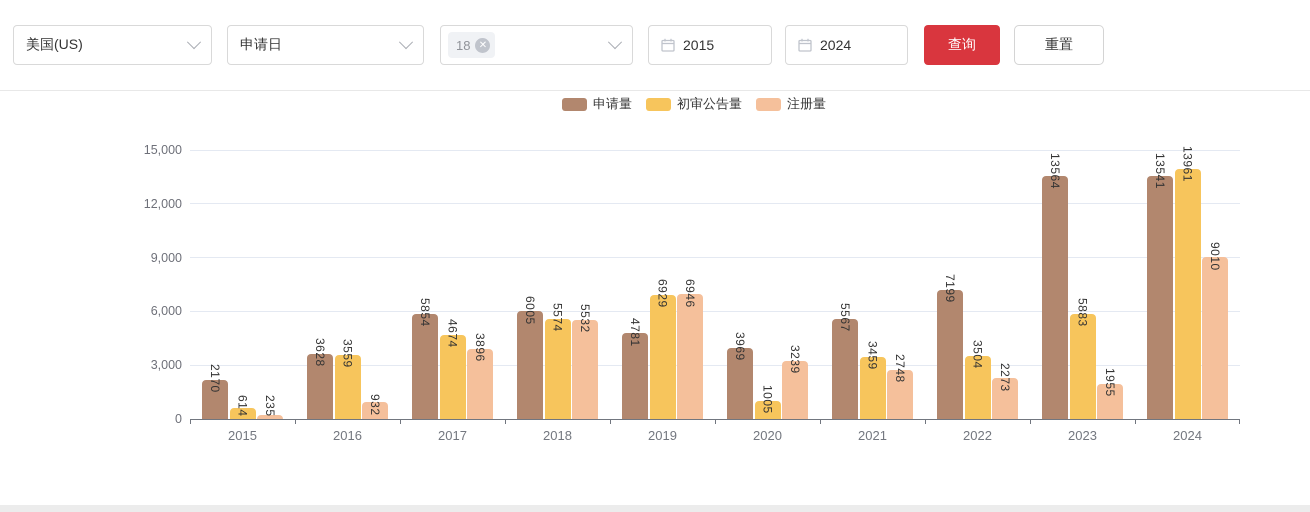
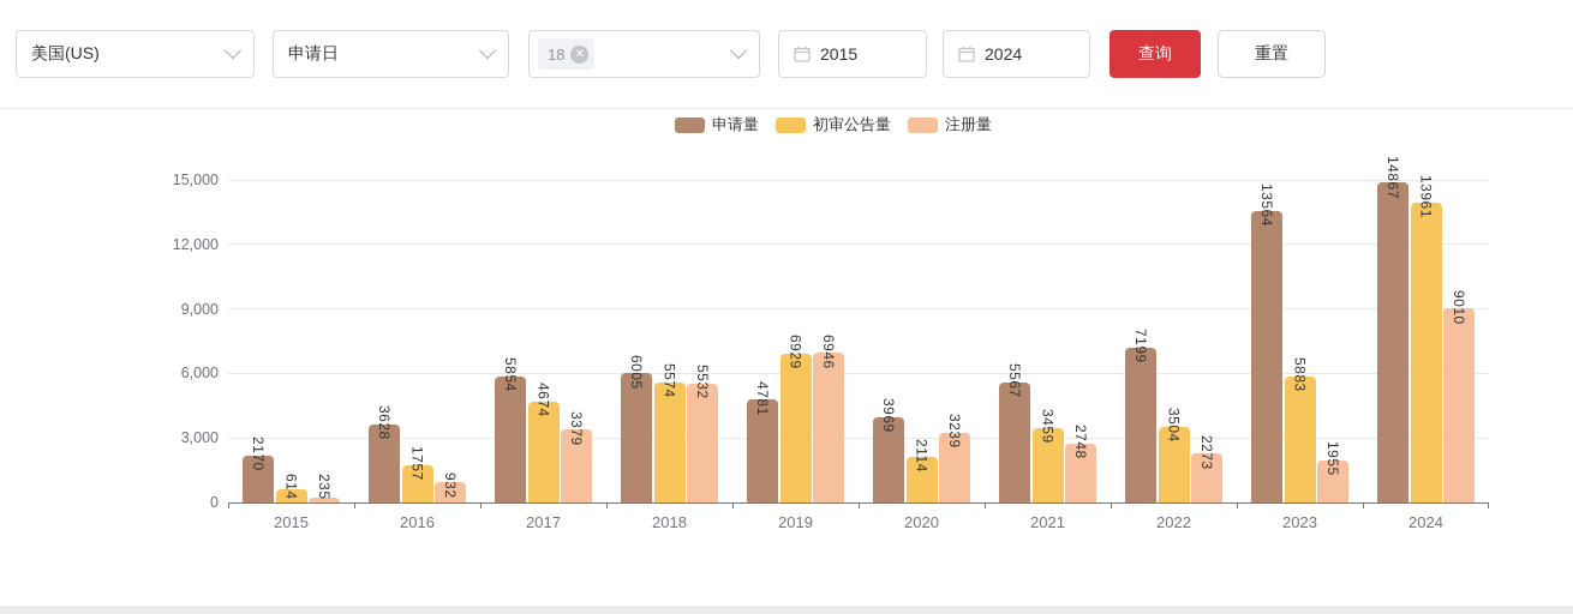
初审公告量/2016: 3559 -> 1757
注册量/2017: 3896 -> 3379
初审公告量/2020: 1005 -> 2114
申请量/2024: 13541 -> 14867
